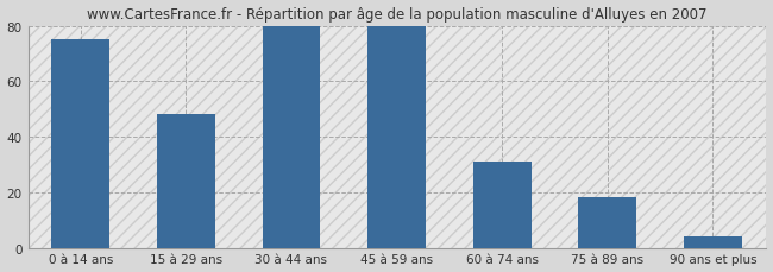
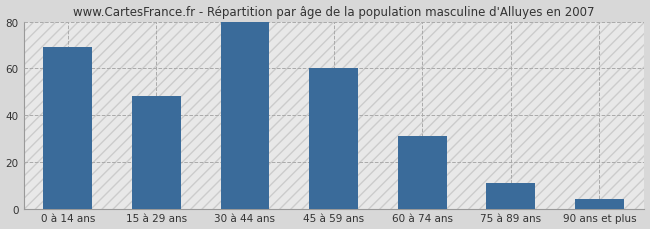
0 à 14 ans: 75 -> 69
45 à 59 ans: 80 -> 60
75 à 89 ans: 18 -> 11
